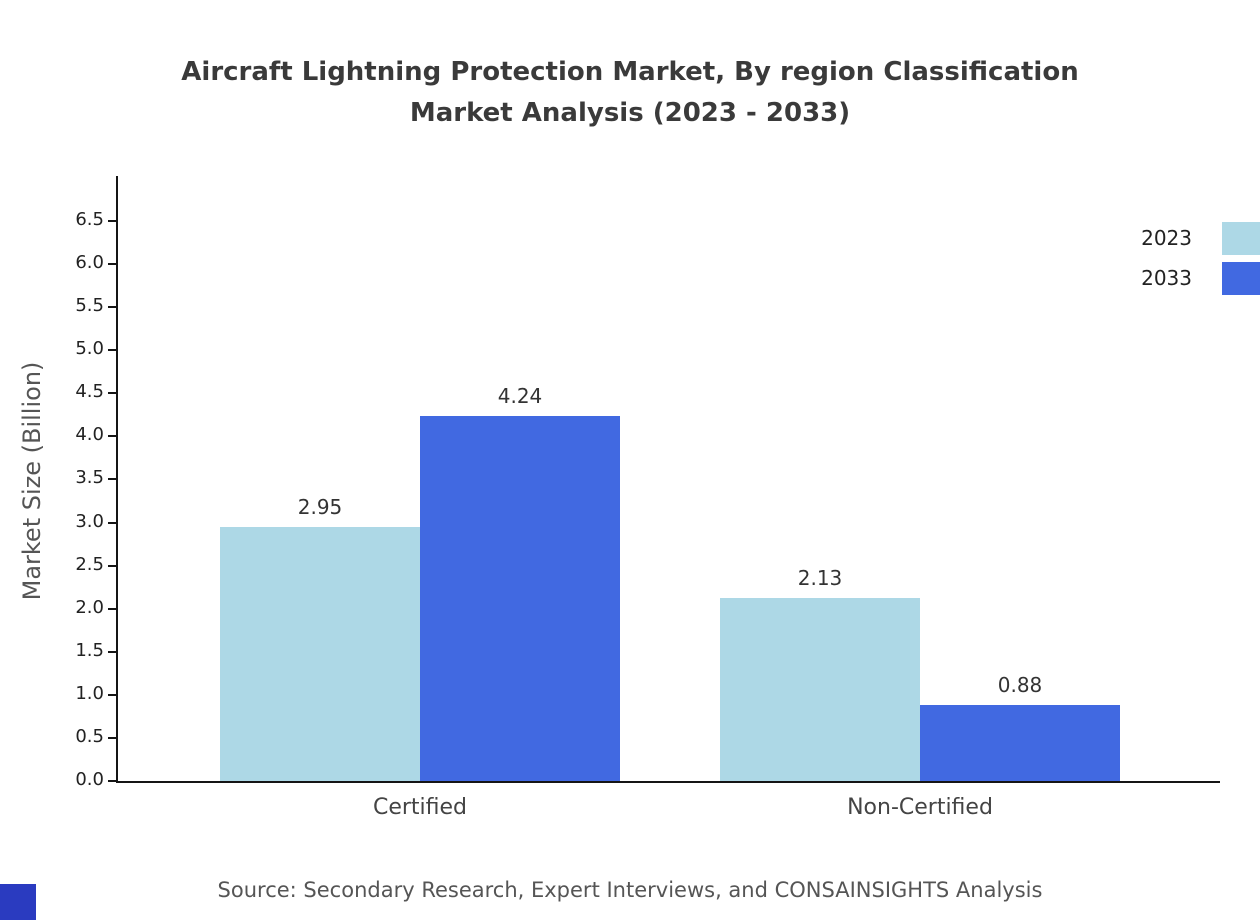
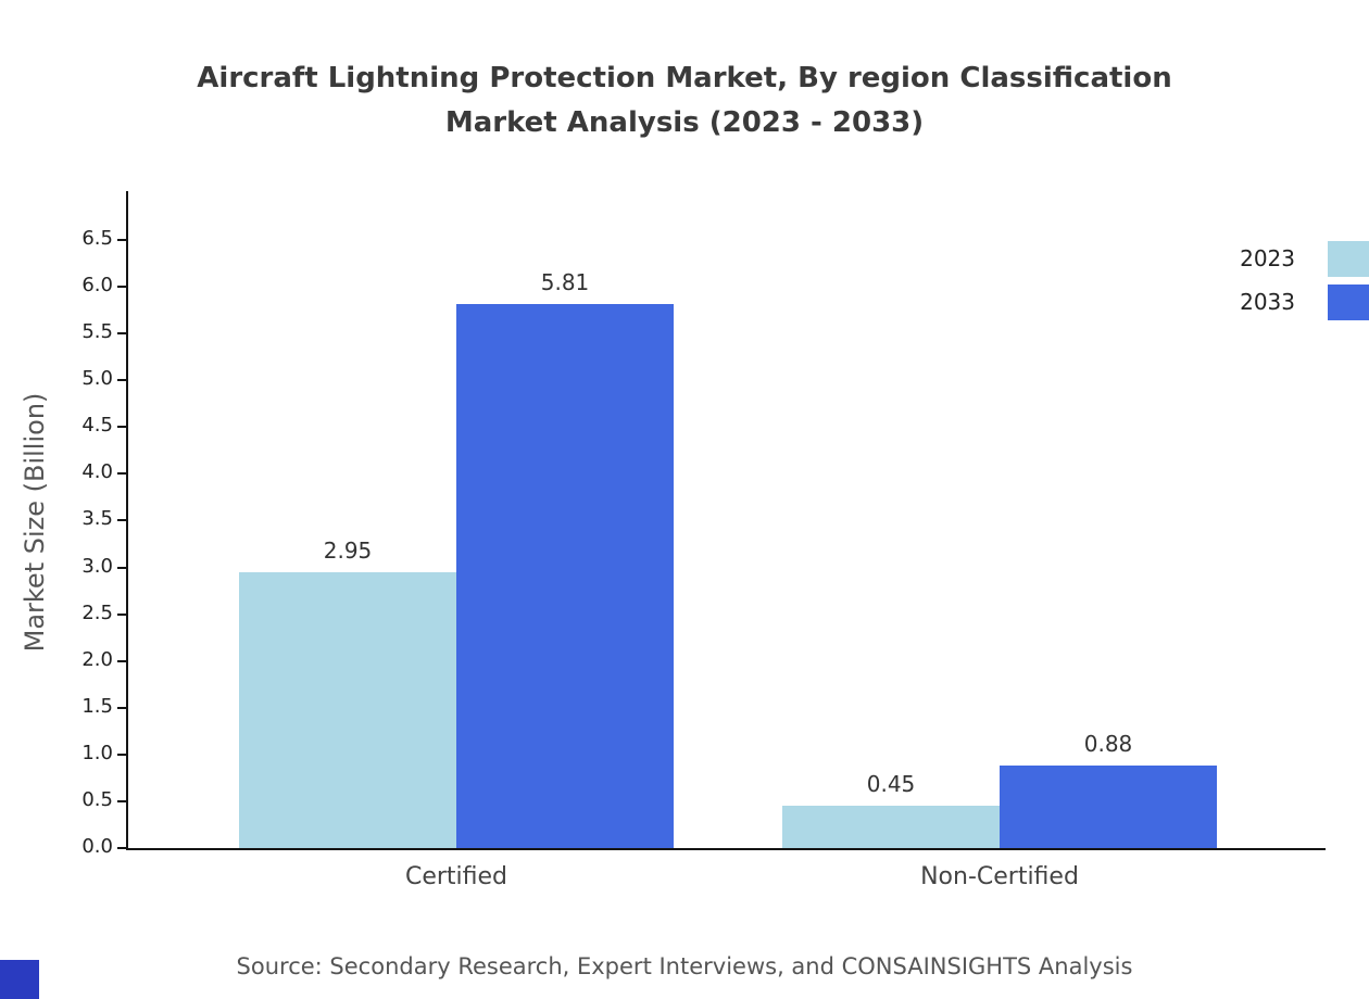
2033/Certified: 4.24 -> 5.81
2023/Non-Certified: 2.13 -> 0.45
